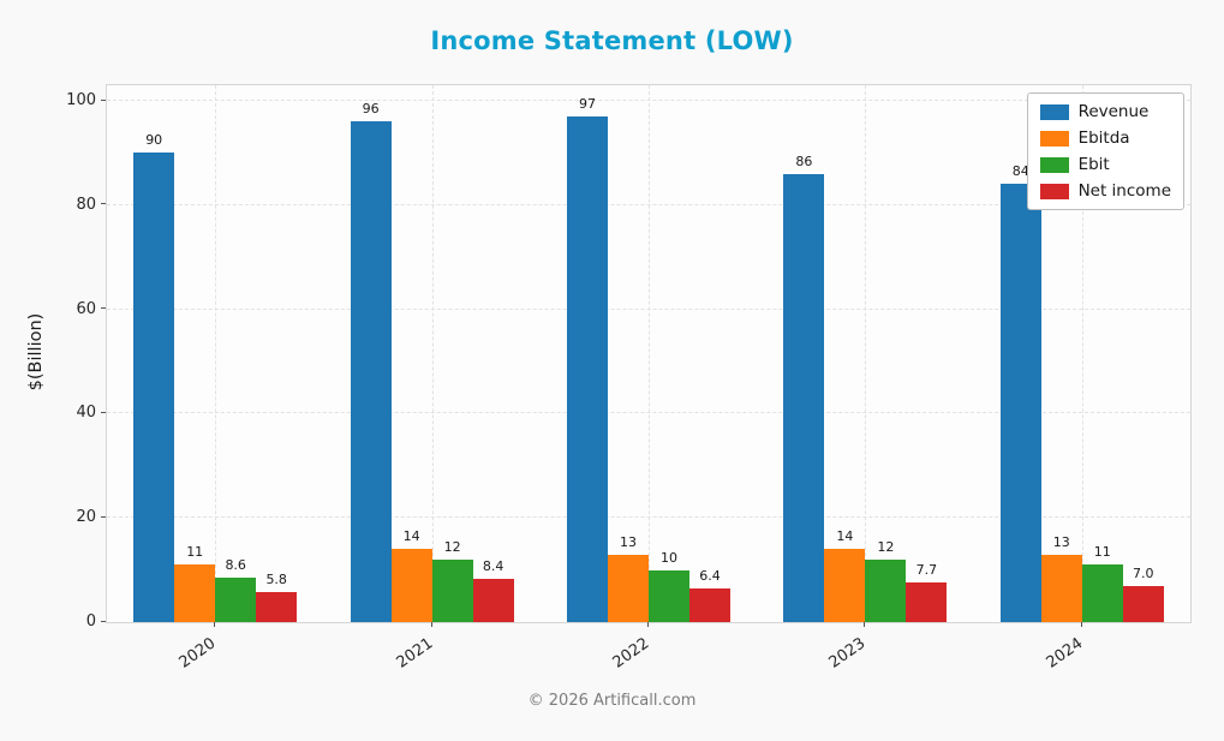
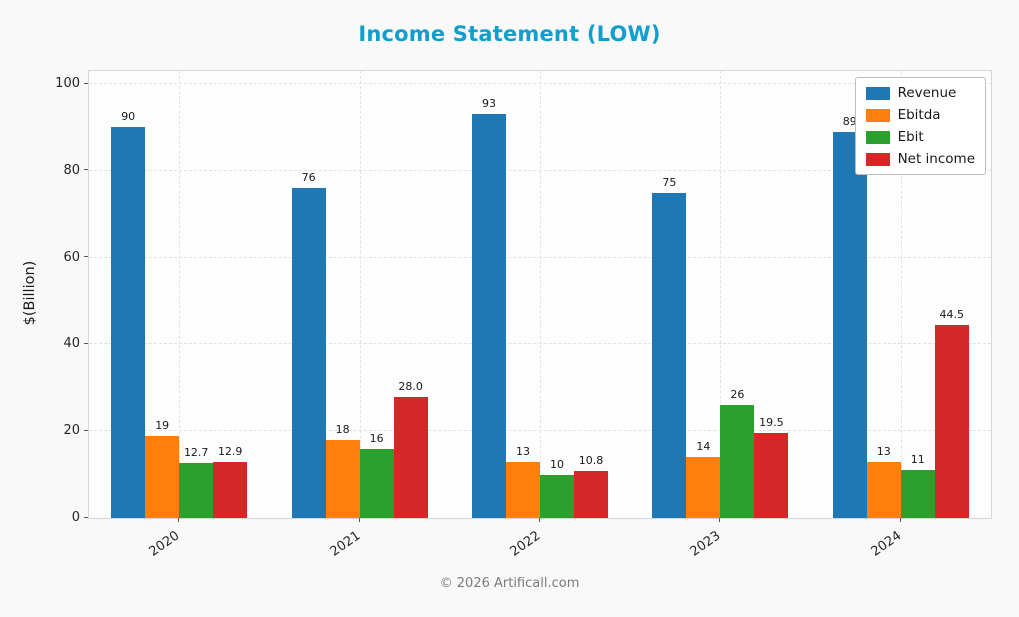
Ebitda/2020: 11 -> 19
Ebit/2020: 8.6 -> 12.7
Net income/2020: 5.8 -> 12.9
Revenue/2021: 96 -> 76
Ebitda/2021: 14 -> 18
Ebit/2021: 12 -> 16
Net income/2021: 8.4 -> 28.0
Revenue/2022: 97 -> 93
Net income/2022: 6.4 -> 10.8
Revenue/2023: 86 -> 75
Ebit/2023: 12 -> 26
Net income/2023: 7.7 -> 19.5
Revenue/2024: 84 -> 89
Net income/2024: 7.0 -> 44.5
